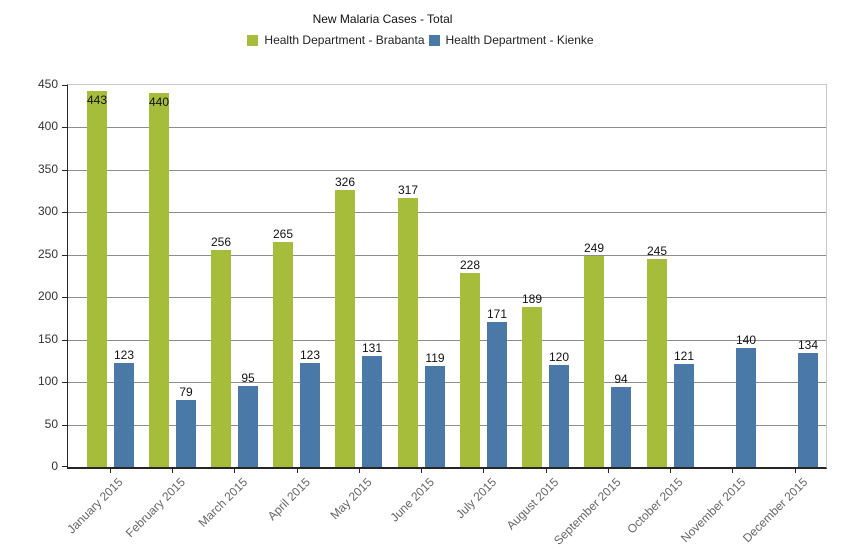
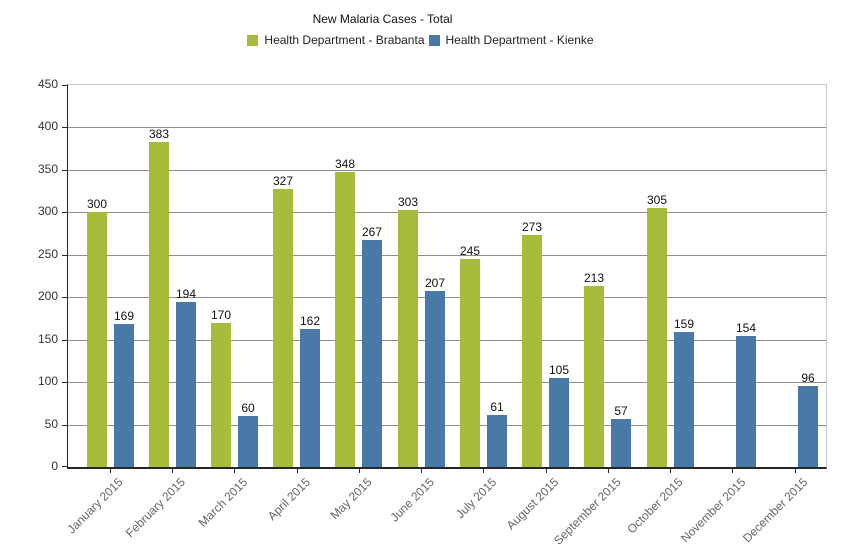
Health Department - Brabanta/January 2015: 443 -> 300
Health Department - Kienke/January 2015: 123 -> 169
Health Department - Brabanta/February 2015: 440 -> 383
Health Department - Kienke/February 2015: 79 -> 194
Health Department - Brabanta/March 2015: 256 -> 170
Health Department - Kienke/March 2015: 95 -> 60
Health Department - Brabanta/April 2015: 265 -> 327
Health Department - Kienke/April 2015: 123 -> 162
Health Department - Brabanta/May 2015: 326 -> 348
Health Department - Kienke/May 2015: 131 -> 267
Health Department - Brabanta/June 2015: 317 -> 303
Health Department - Kienke/June 2015: 119 -> 207
Health Department - Brabanta/July 2015: 228 -> 245
Health Department - Kienke/July 2015: 171 -> 61
Health Department - Brabanta/August 2015: 189 -> 273
Health Department - Kienke/August 2015: 120 -> 105
Health Department - Brabanta/September 2015: 249 -> 213
Health Department - Kienke/September 2015: 94 -> 57
Health Department - Brabanta/October 2015: 245 -> 305
Health Department - Kienke/October 2015: 121 -> 159
Health Department - Kienke/November 2015: 140 -> 154
Health Department - Kienke/December 2015: 134 -> 96
